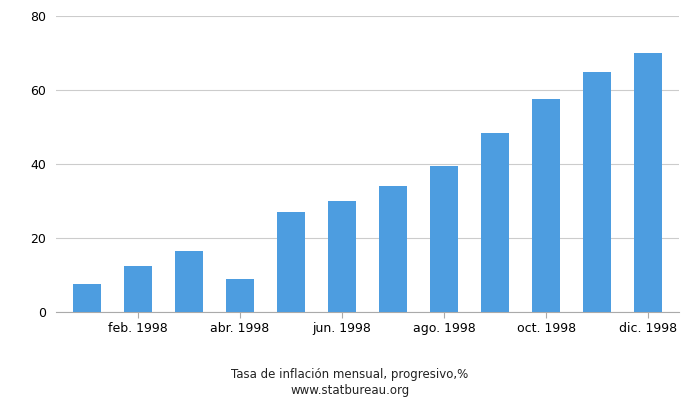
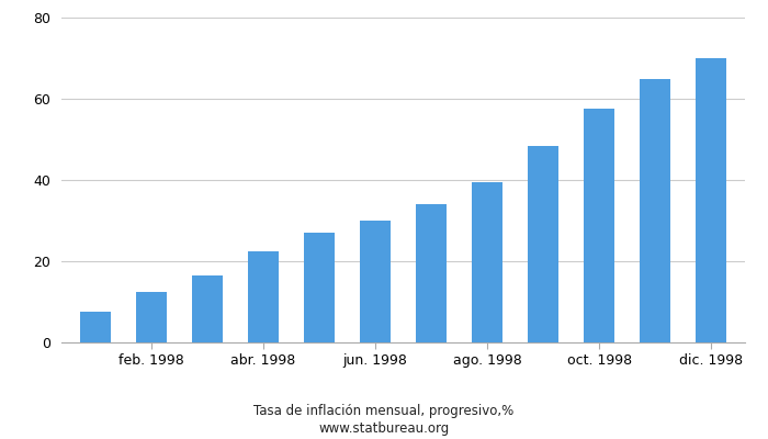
abr. 1998: 9.0 -> 22.5
